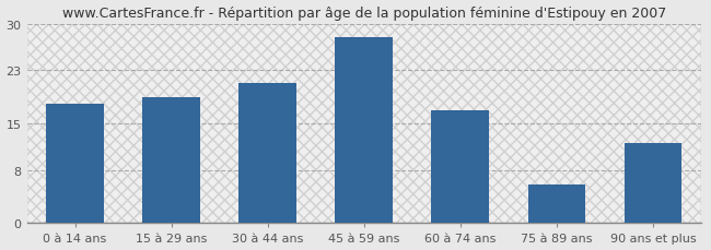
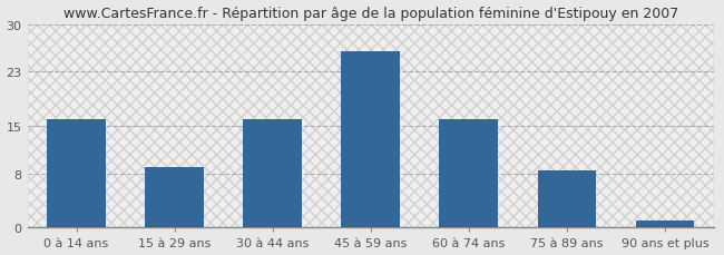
0 à 14 ans: 18.0 -> 16.0
15 à 29 ans: 19.0 -> 9.0
30 à 44 ans: 21.0 -> 16.0
45 à 59 ans: 28.0 -> 26.0
60 à 74 ans: 17.0 -> 16.0
75 à 89 ans: 5.8 -> 8.5
90 ans et plus: 12.0 -> 1.0
